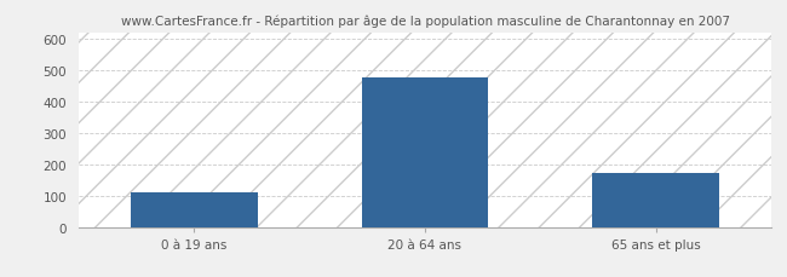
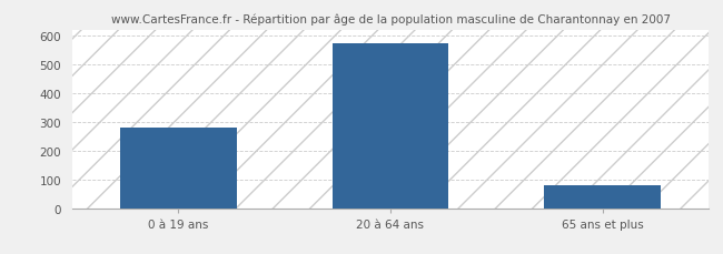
0 à 19 ans: 110 -> 278
20 à 64 ans: 475 -> 573
65 ans et plus: 170 -> 80
